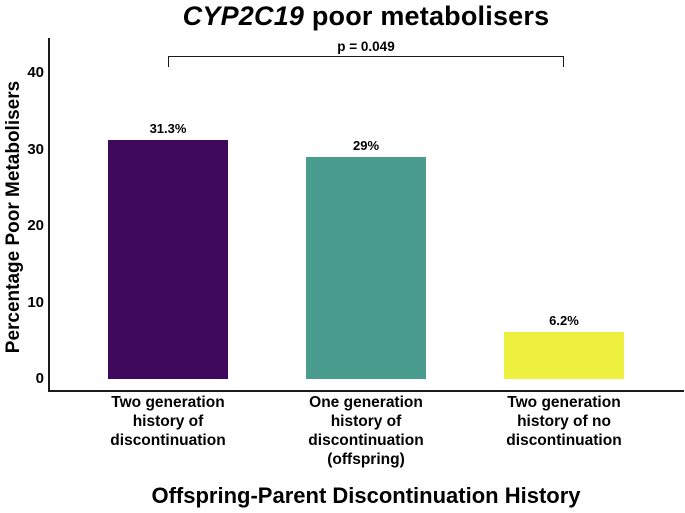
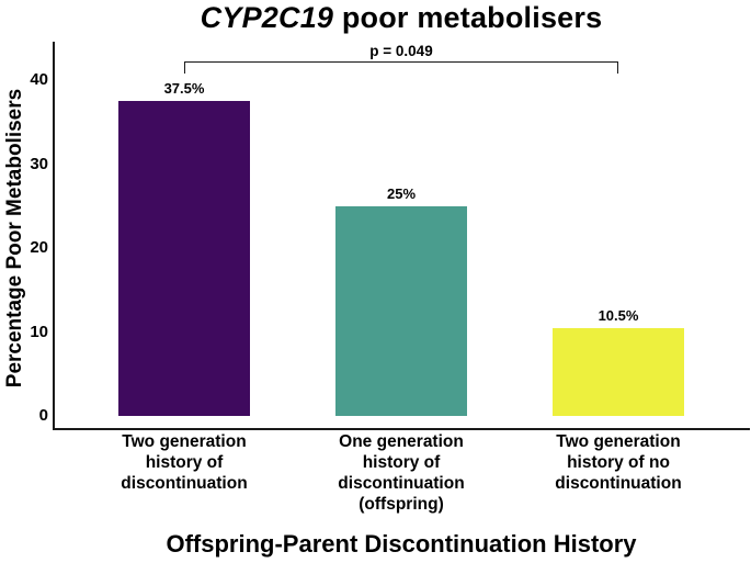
Two generation history of discontinuation: 31.3% -> 37.5%
One generation history of discontinuation (offspring): 29% -> 25%
Two generation history of no discontinuation: 6.2% -> 10.5%
